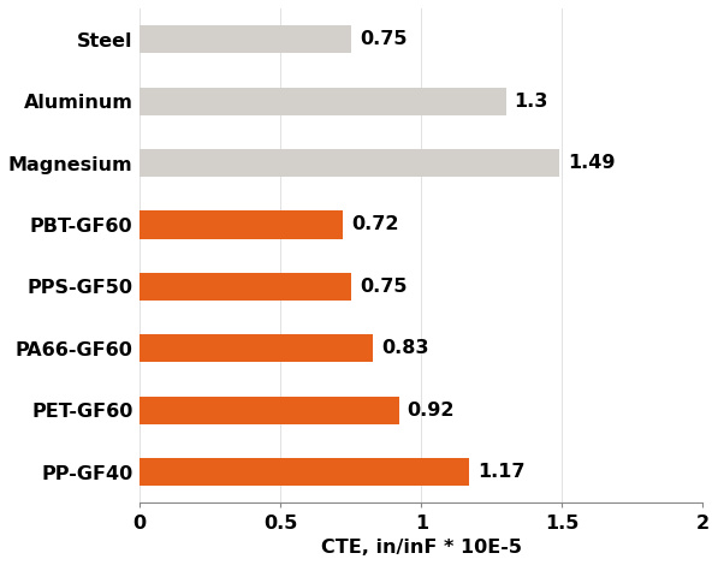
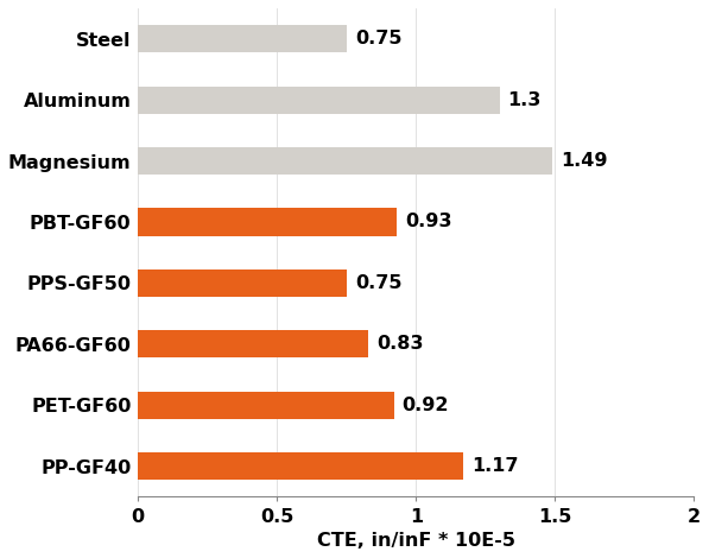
PBT-GF60: 0.72 -> 0.93
